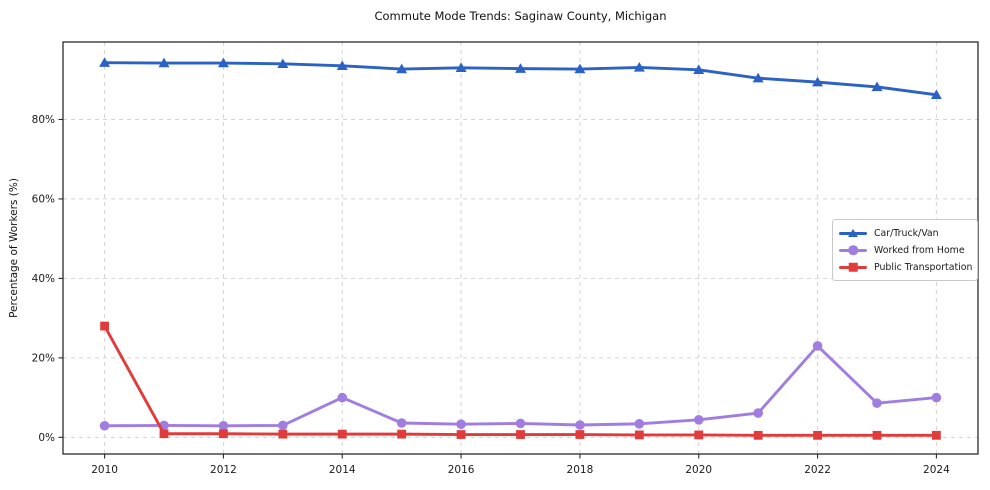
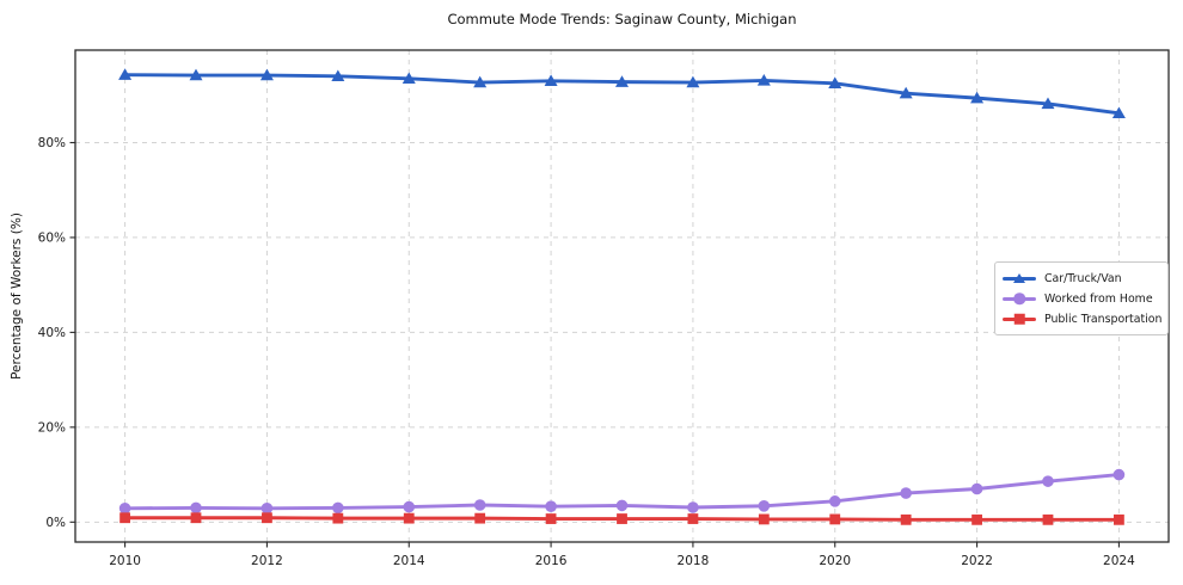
Public Transportation/2010: 28% -> 1%
Worked from Home/2014: 10% -> 3%
Worked from Home/2022: 23% -> 7%
